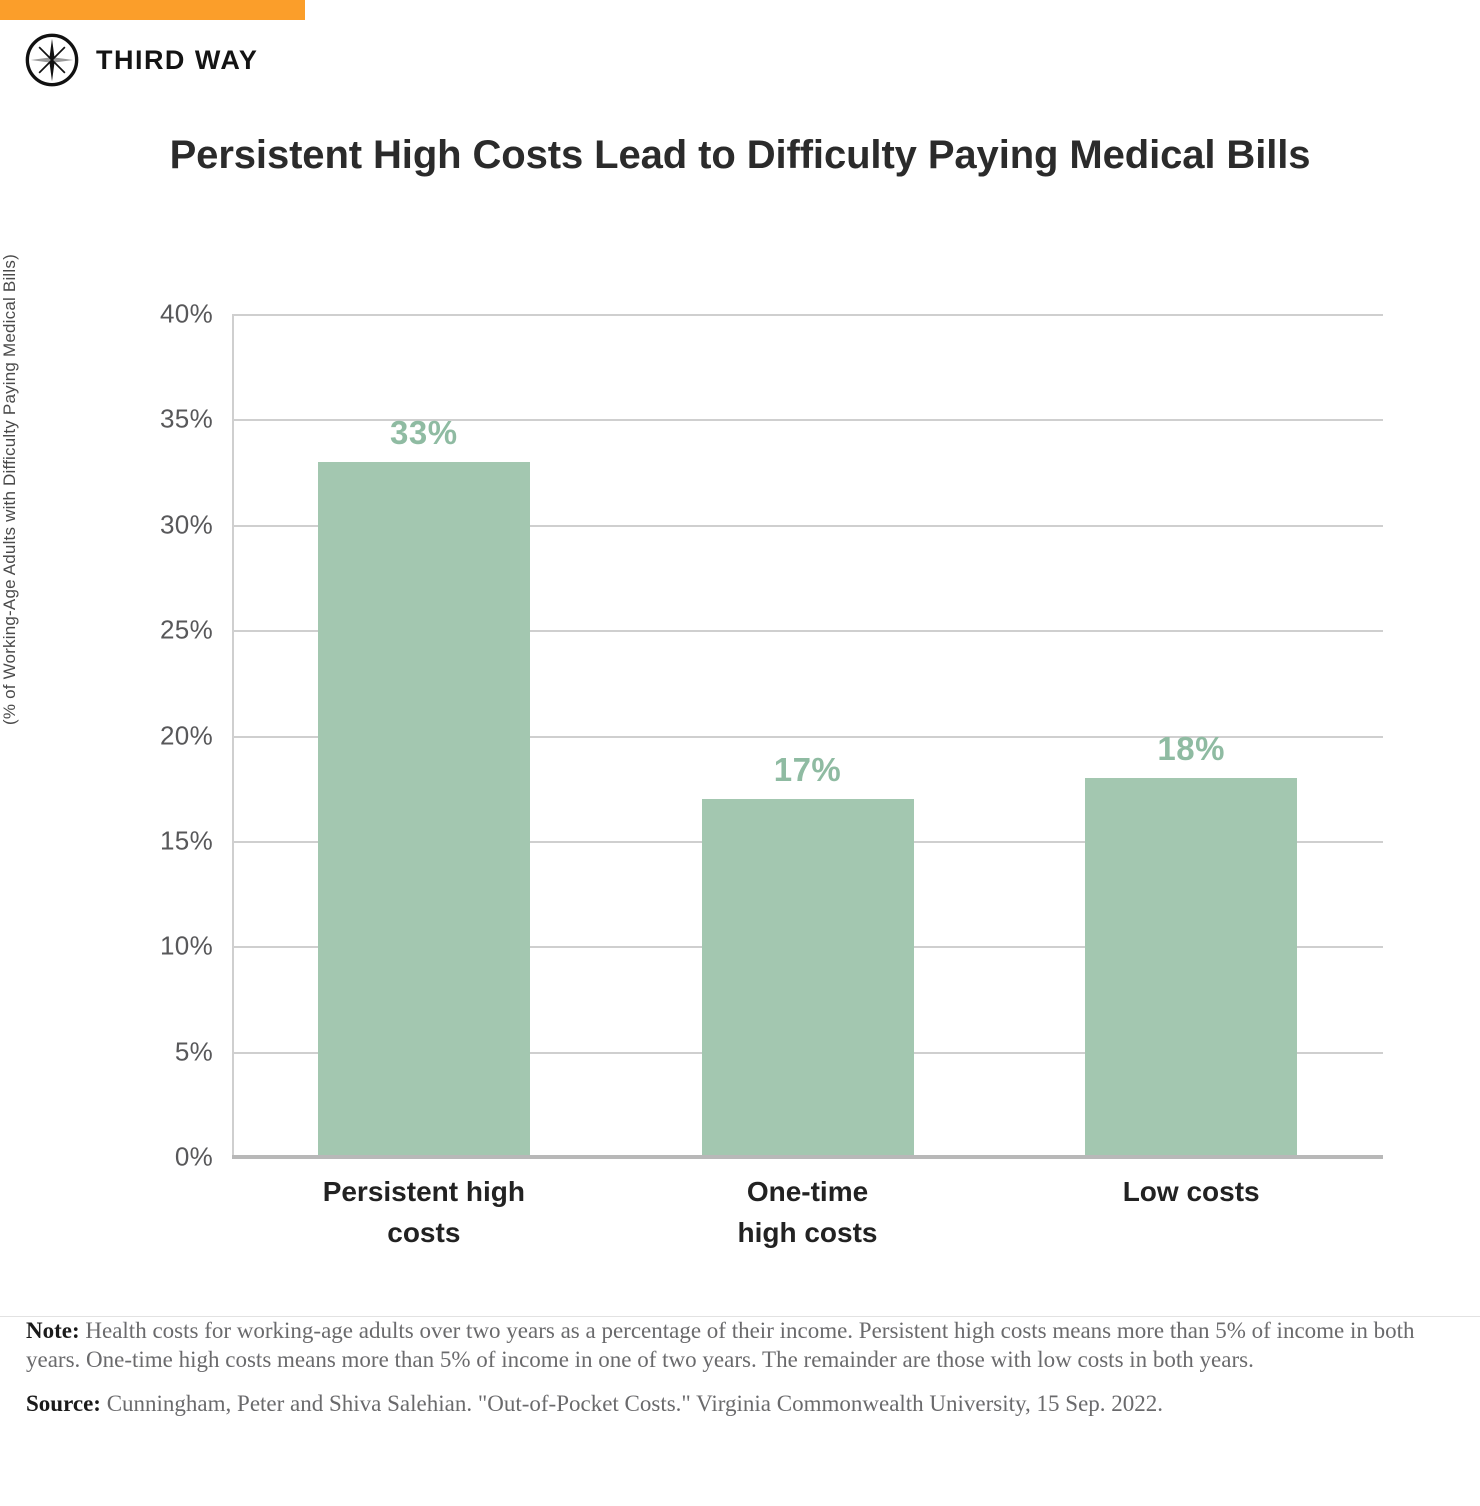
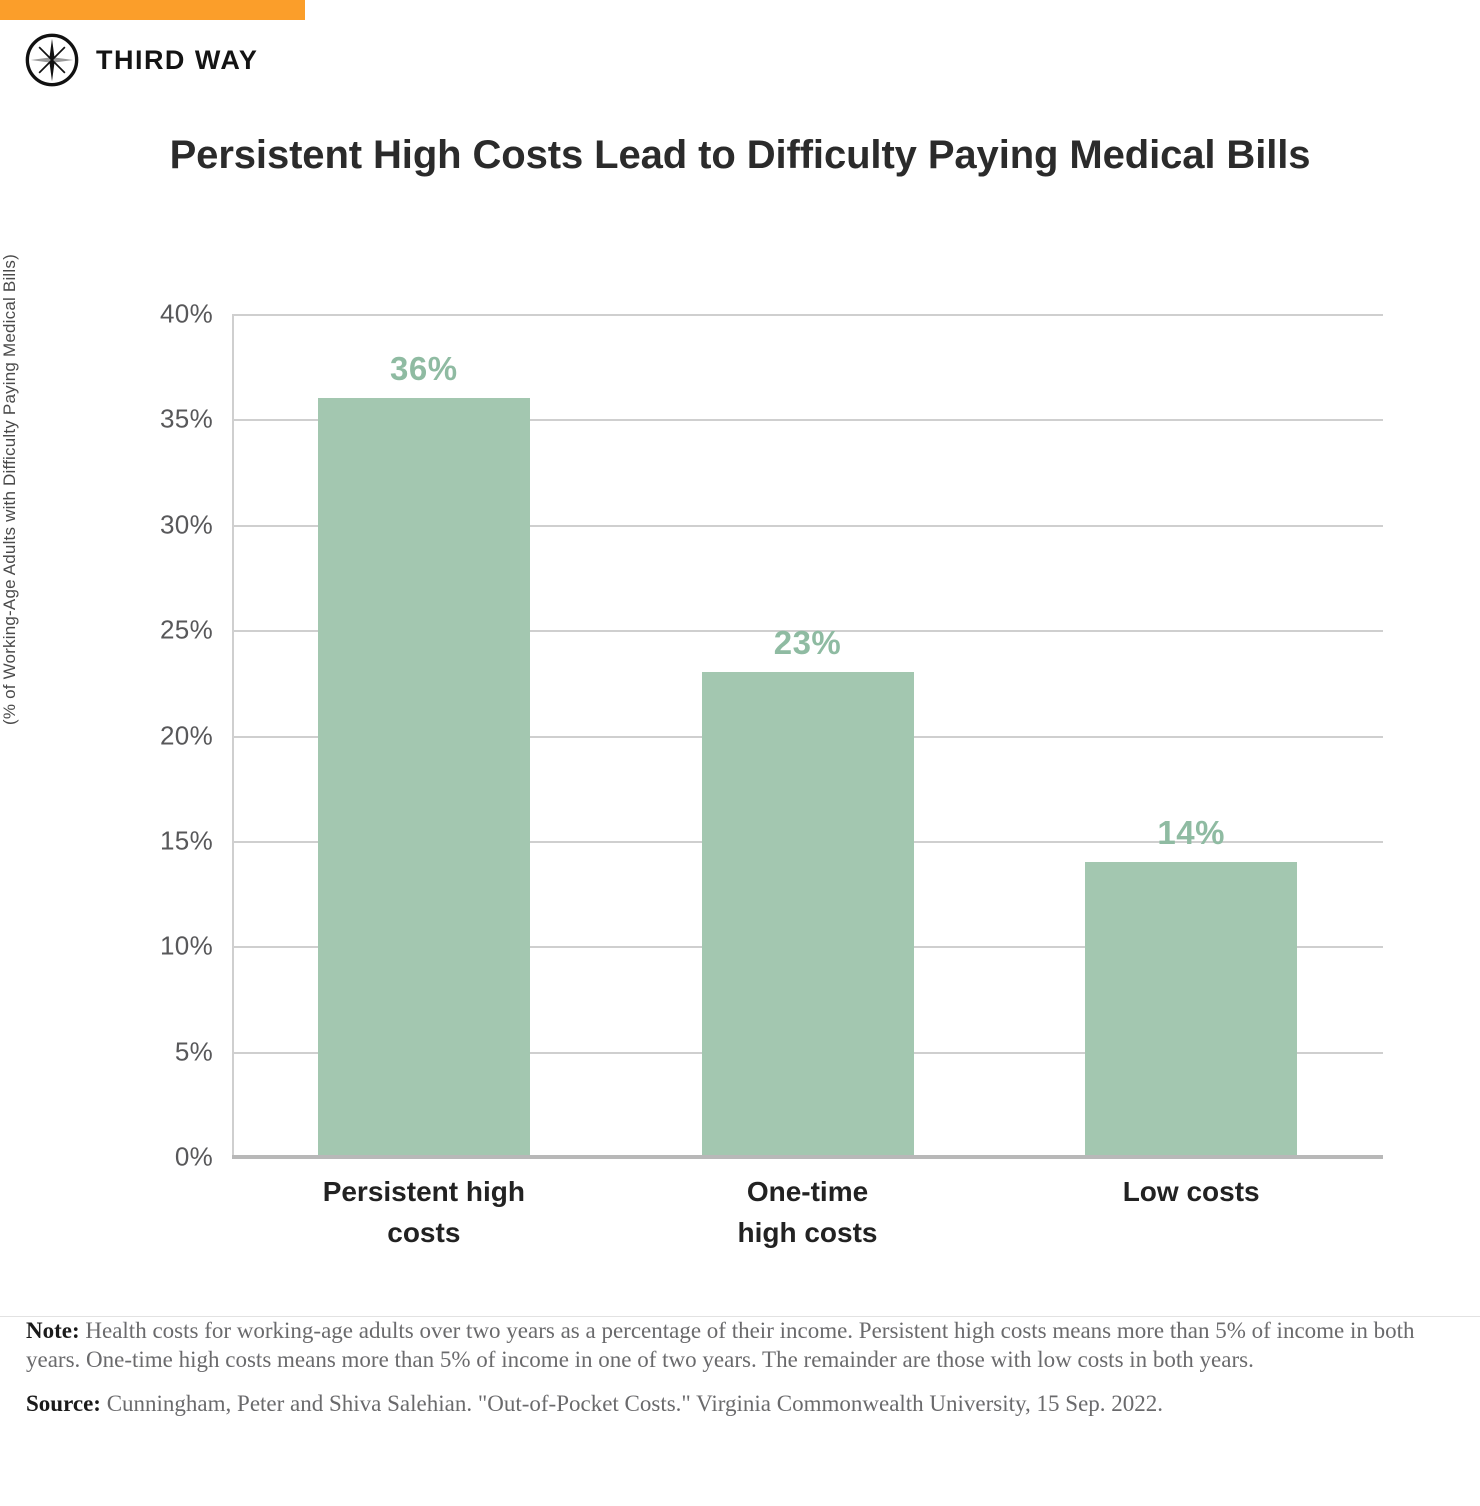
Persistent high costs: 33% -> 36%
One-time high costs: 17% -> 23%
Low costs: 18% -> 14%
